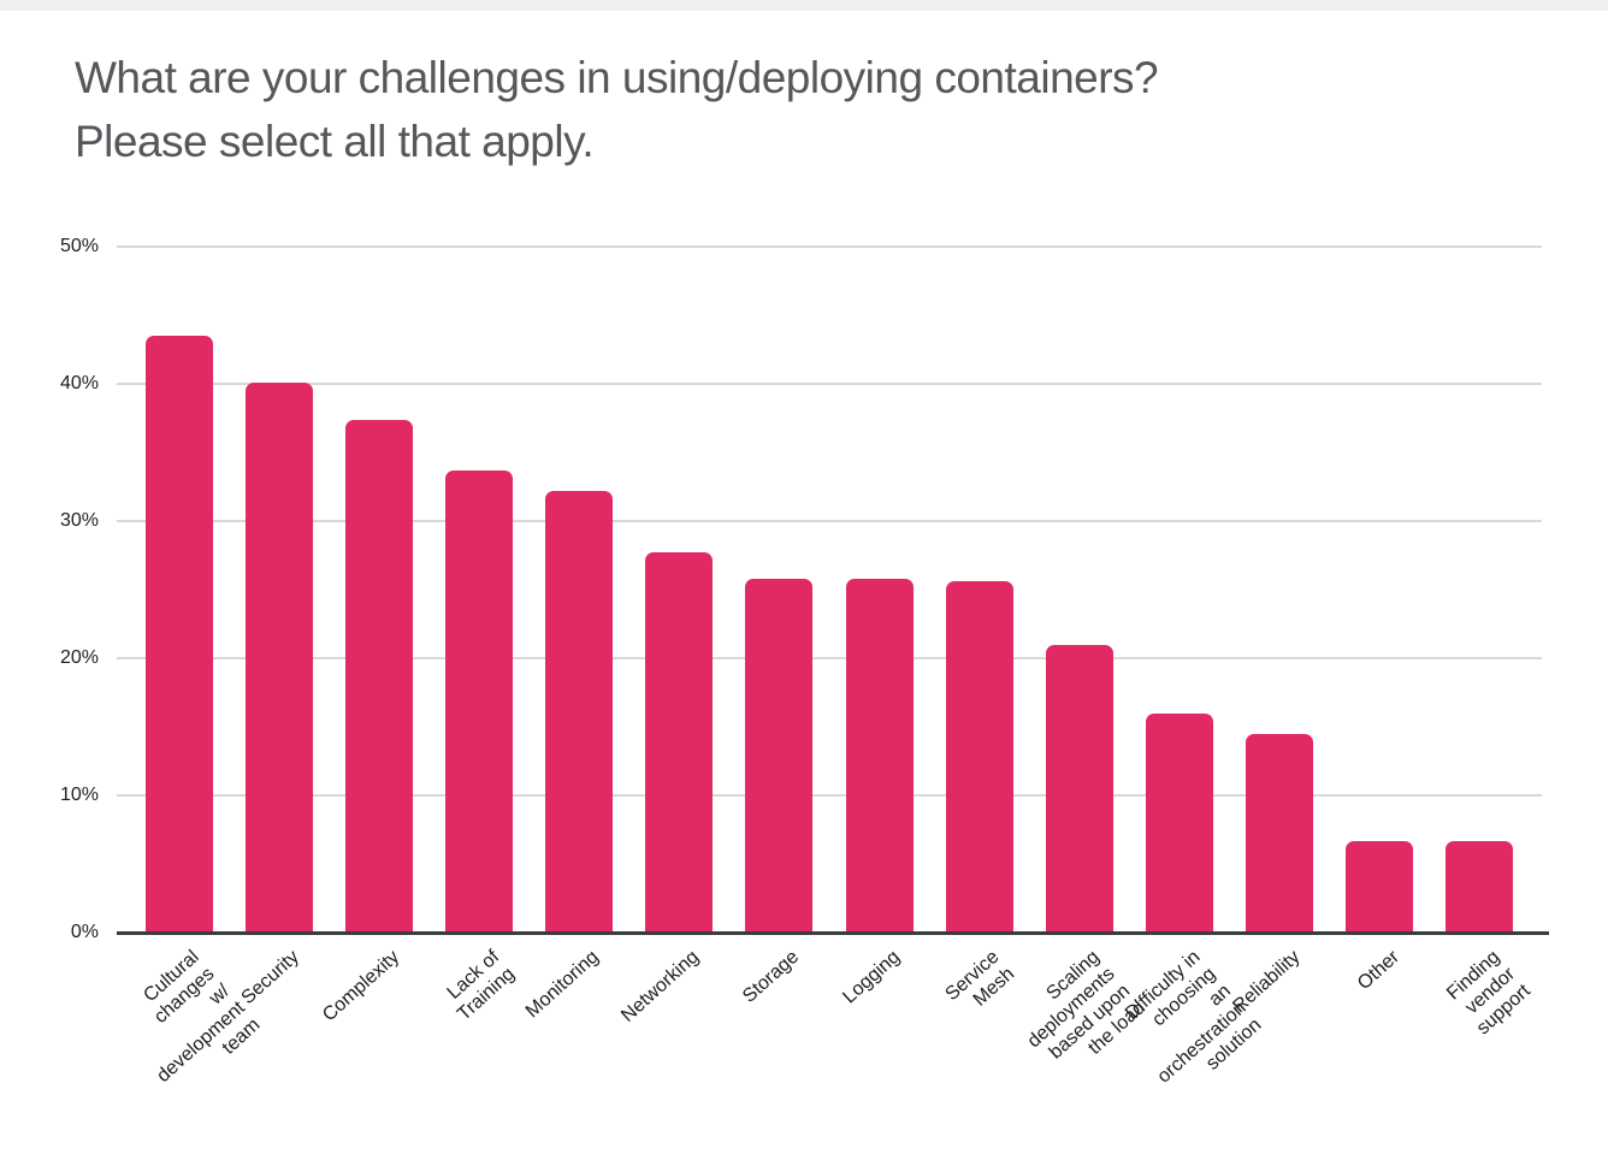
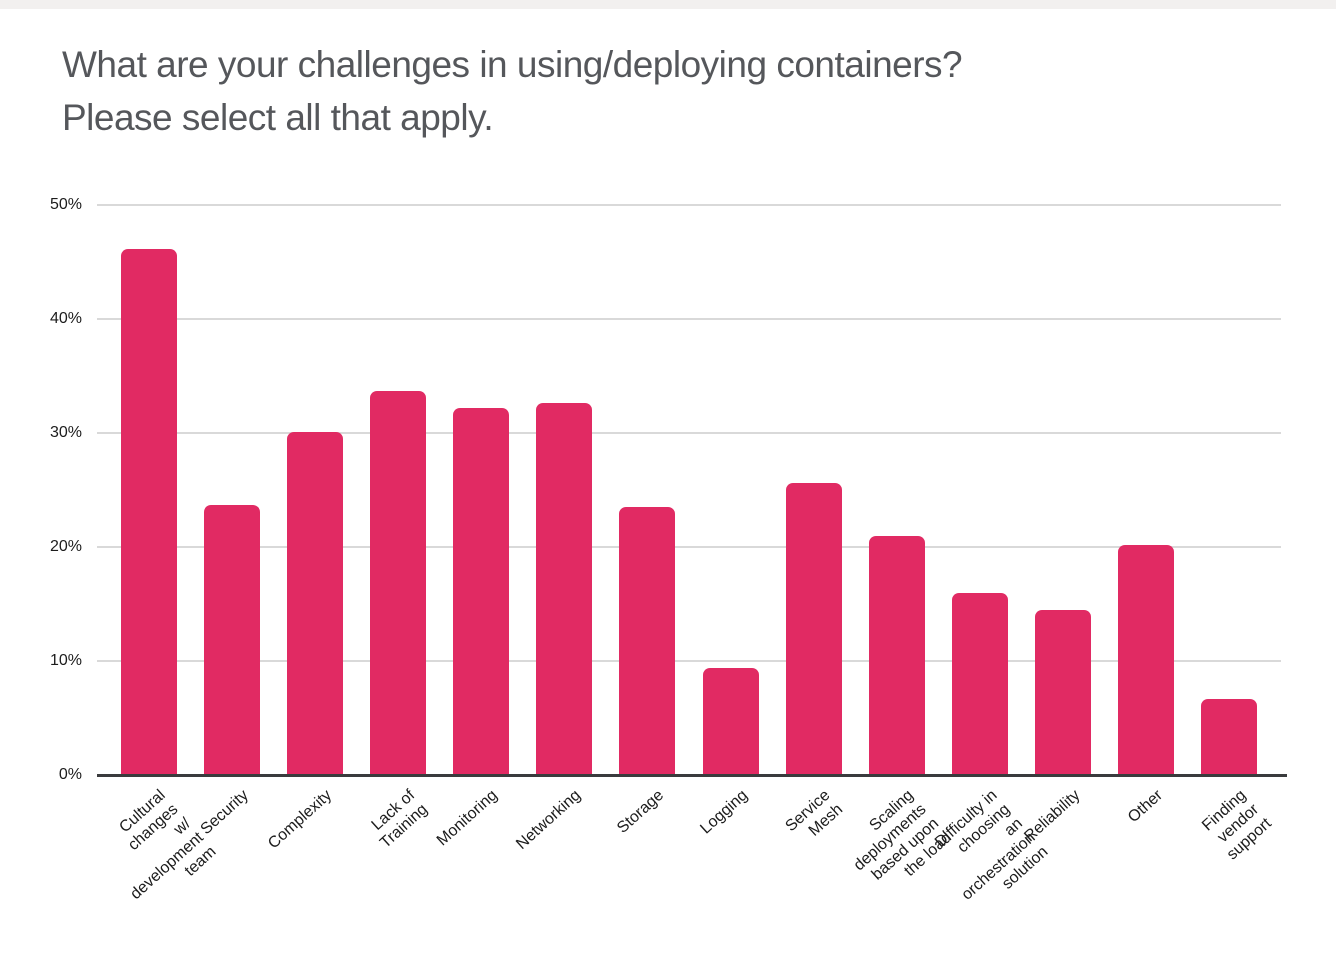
Cultural changes w/ development team: 43.5% -> 46.1%
Security: 40.1% -> 23.7%
Complexity: 37.4% -> 30.1%
Networking: 27.7% -> 32.6%
Storage: 25.8% -> 23.5%
Logging: 25.8% -> 9.4%
Other: 6.7% -> 20.2%
